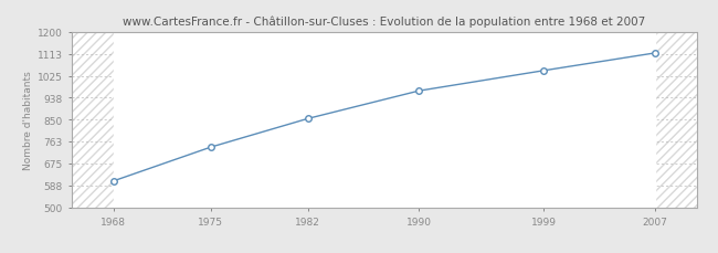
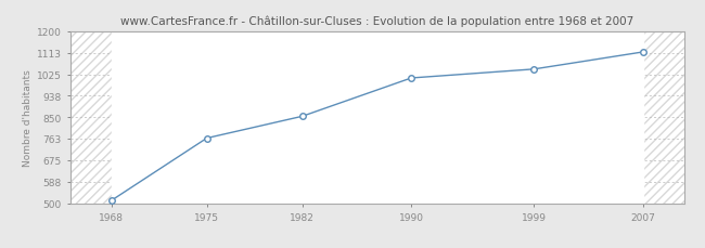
1968: 605 -> 511
1975: 740 -> 765
1990: 965 -> 1010
